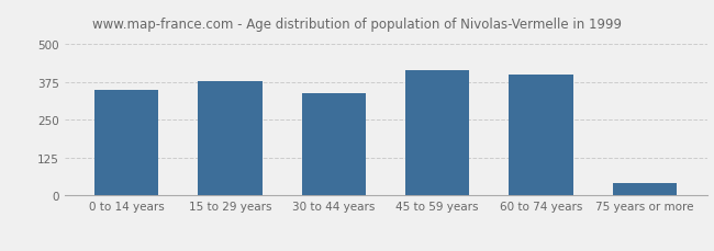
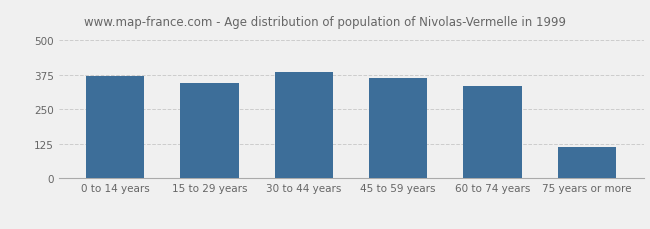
0 to 14 years: 350 -> 370
15 to 29 years: 380 -> 345
30 to 44 years: 340 -> 385
45 to 59 years: 415 -> 365
60 to 74 years: 400 -> 335
75 years or more: 40 -> 115
